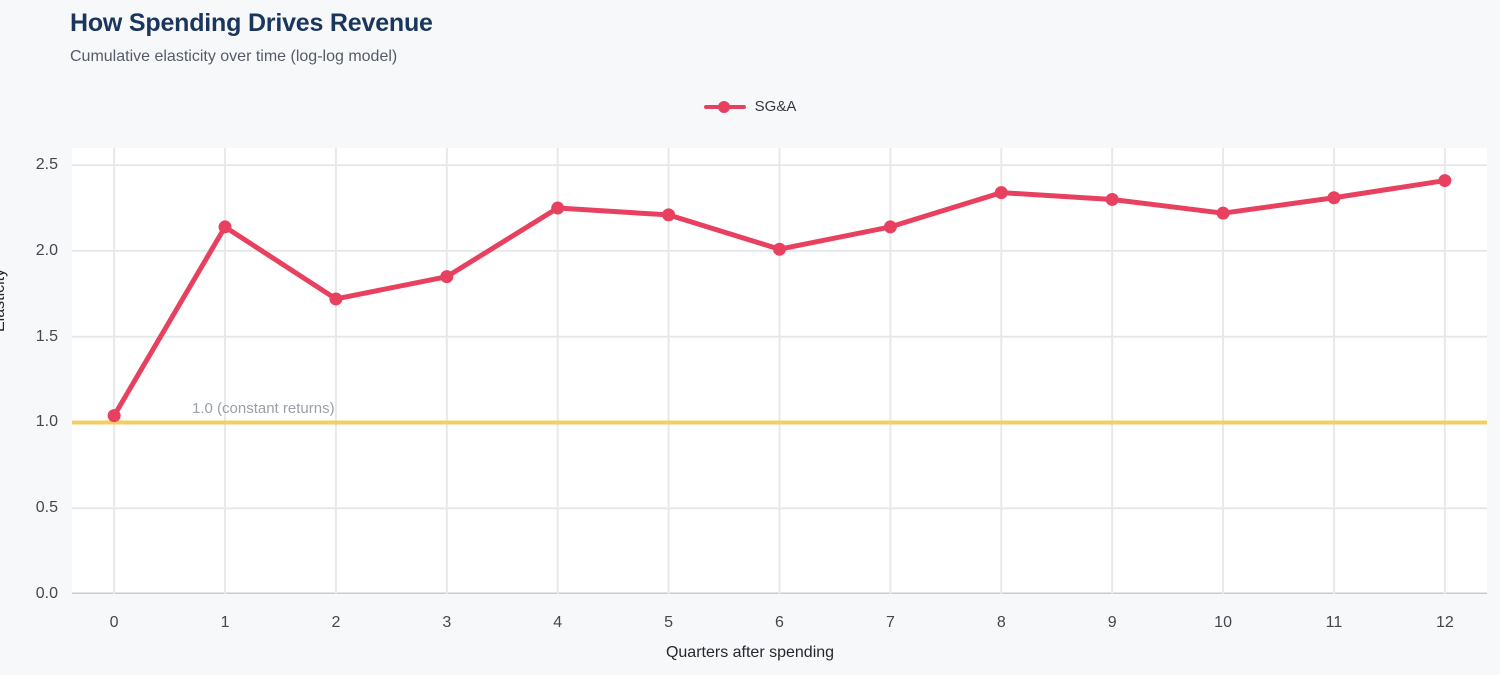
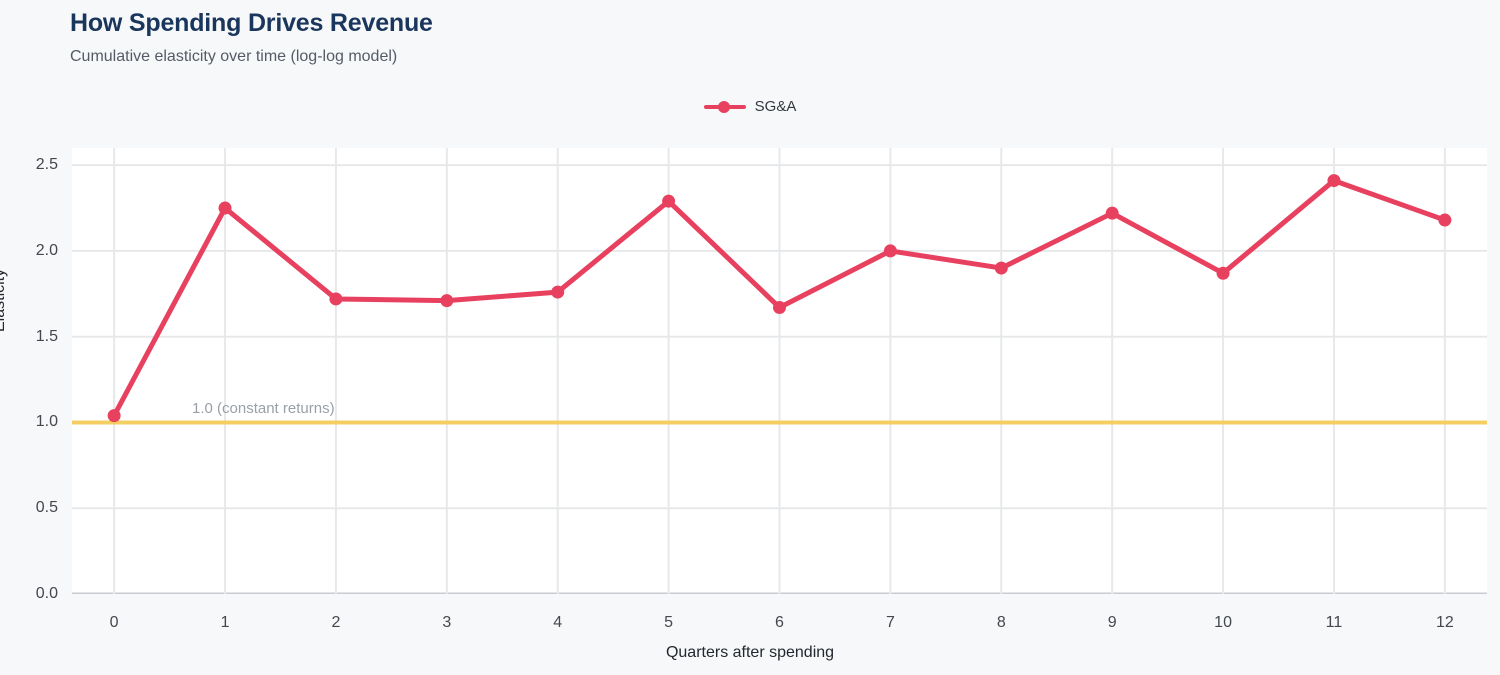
1: 2.14 -> 2.25
3: 1.85 -> 1.71
4: 2.25 -> 1.76
5: 2.21 -> 2.29
6: 2.01 -> 1.67
7: 2.14 -> 2.00
8: 2.34 -> 1.90
9: 2.30 -> 2.22
10: 2.22 -> 1.87
11: 2.31 -> 2.41
12: 2.41 -> 2.18
